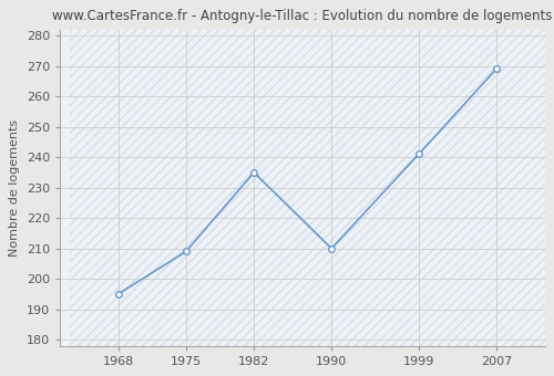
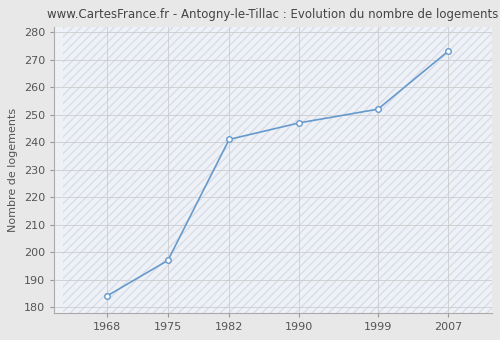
1968: 195 -> 184
1975: 209 -> 197
1982: 235 -> 241
1990: 210 -> 247
1999: 241 -> 252
2007: 269 -> 273
